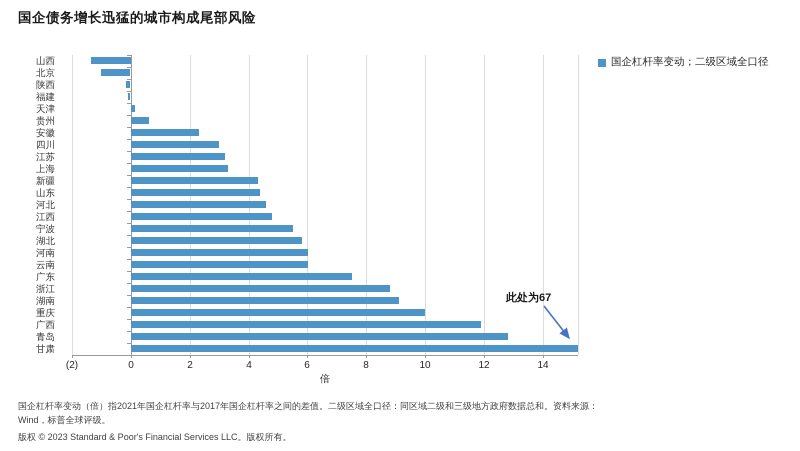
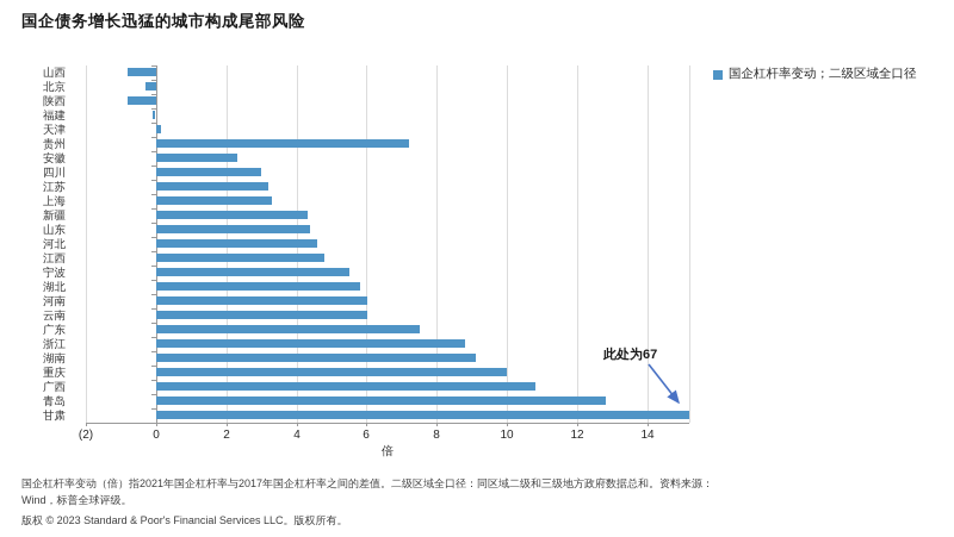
山西: -1.4 -> -0.8
北京: -1.0 -> -0.3
陕西: -0.1 -> -0.8
贵州: 0.6 -> 7.2
广西: 11.9 -> 10.8
